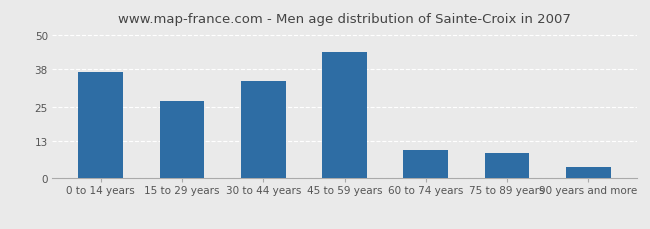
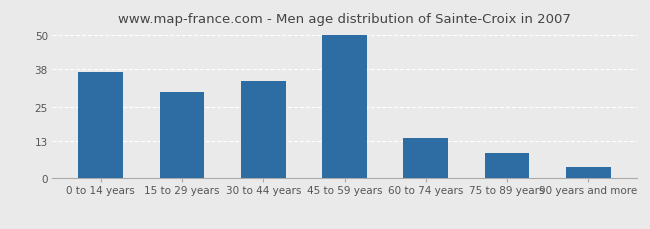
15 to 29 years: 27 -> 30
45 to 59 years: 44 -> 50
60 to 74 years: 10 -> 14
